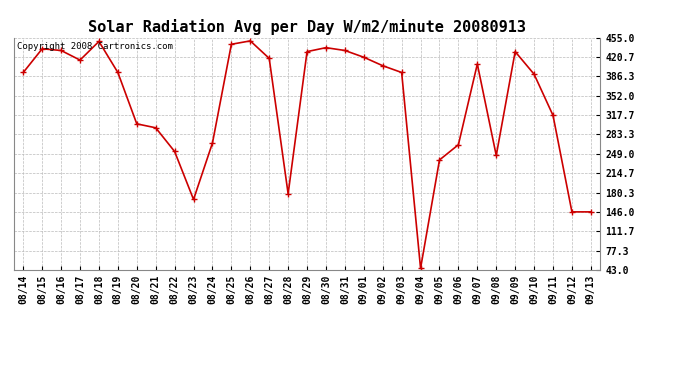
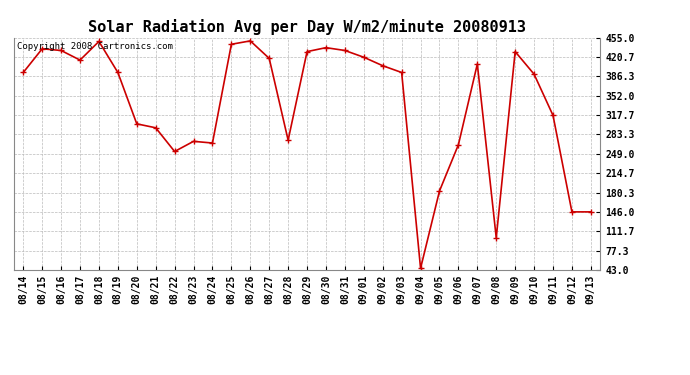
08/23: 168 -> 271
08/28: 178 -> 273
09/05: 238 -> 183
09/08: 246 -> 100
